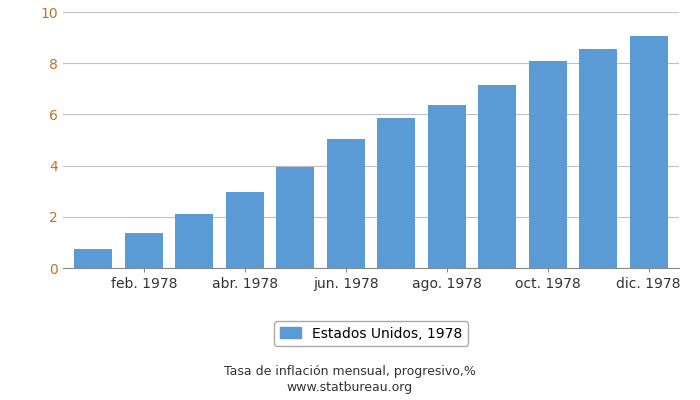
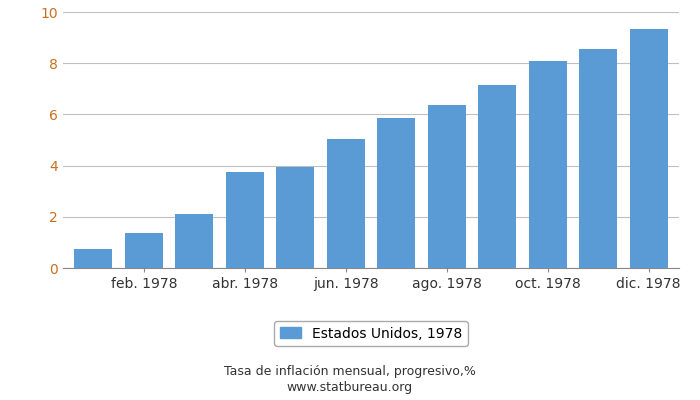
abr. 1978: 2.95 -> 3.75
dic. 1978: 9.05 -> 9.35
